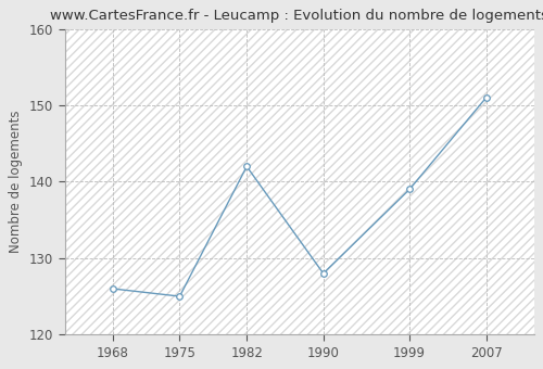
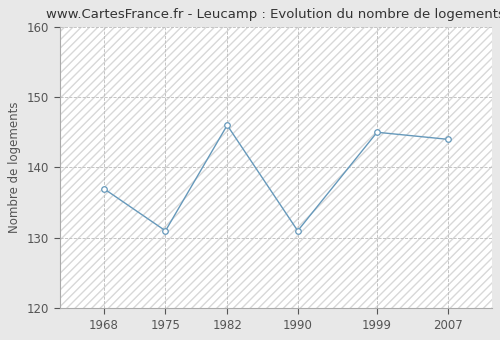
1968: 126 -> 137
1975: 125 -> 131
1982: 142 -> 146
1990: 128 -> 131
1999: 139 -> 145
2007: 151 -> 144
